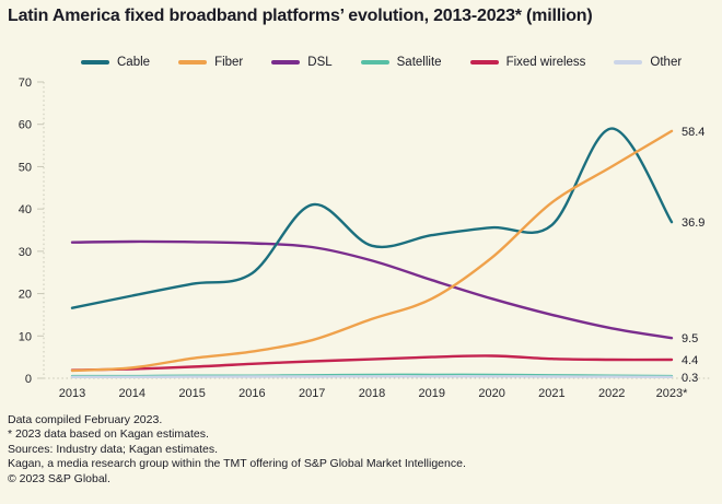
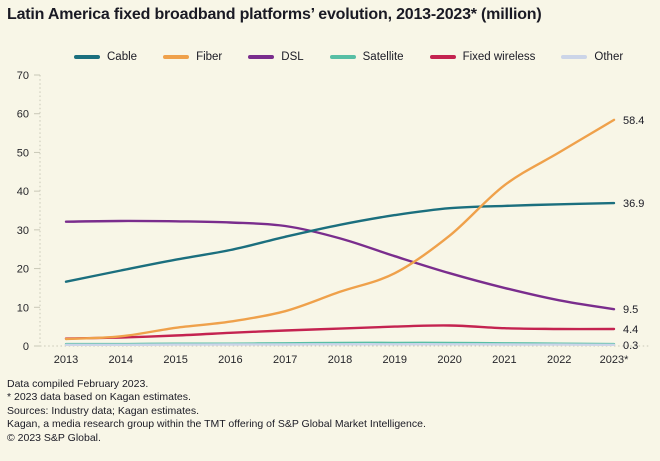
Cable/2017: 41 -> 28
Cable/2022: 59 -> 37
